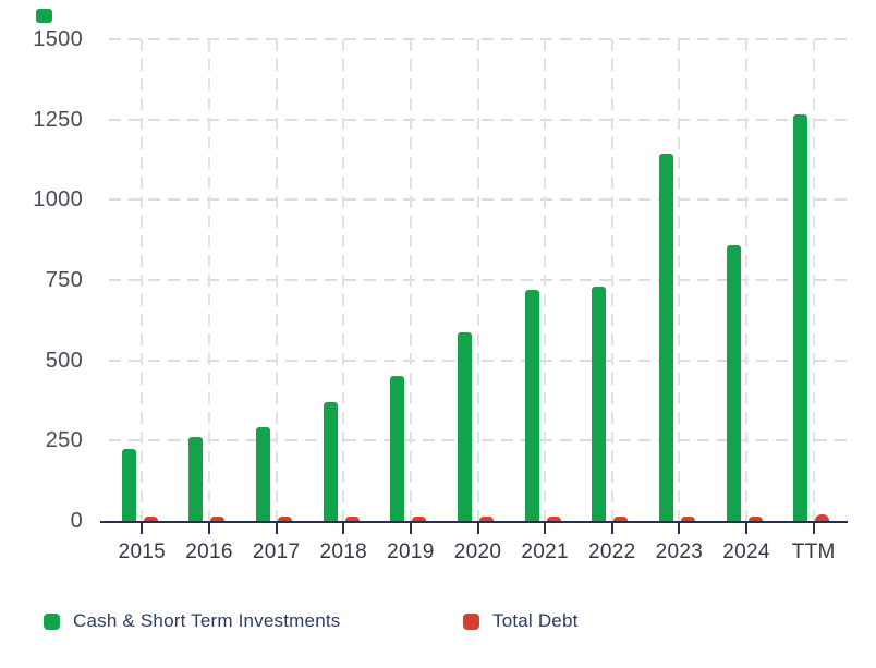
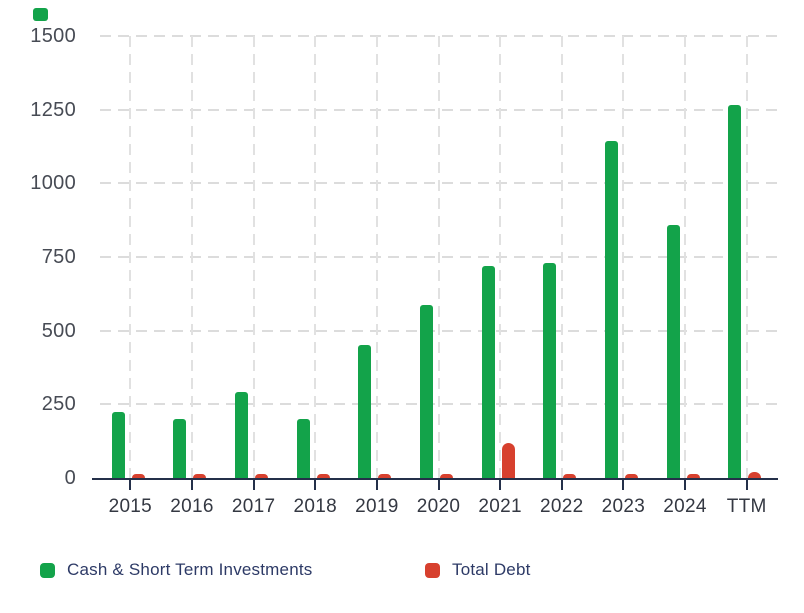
Cash & Short Term Investments/2016: 260 -> 200
Cash & Short Term Investments/2018: 370 -> 200
Total Debt/2021: 10 -> 120
